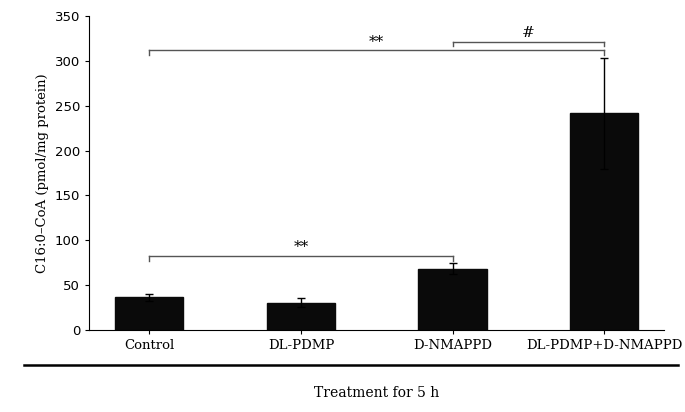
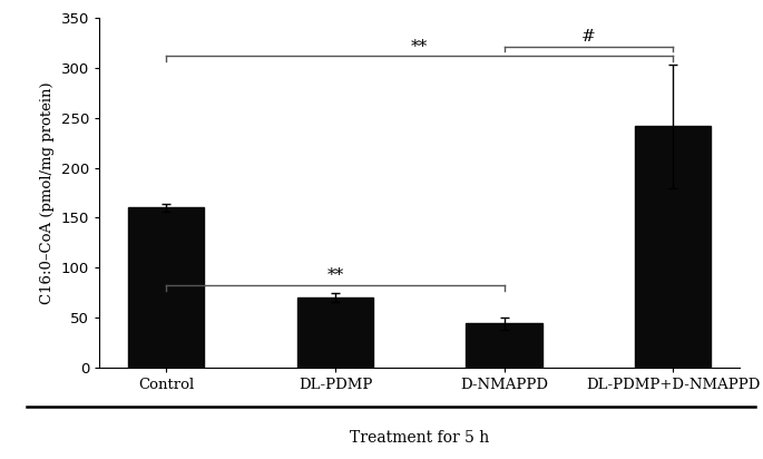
Control: 36 -> 160
DL-PDMP: 30 -> 70
D-NMAPPD: 68 -> 44
